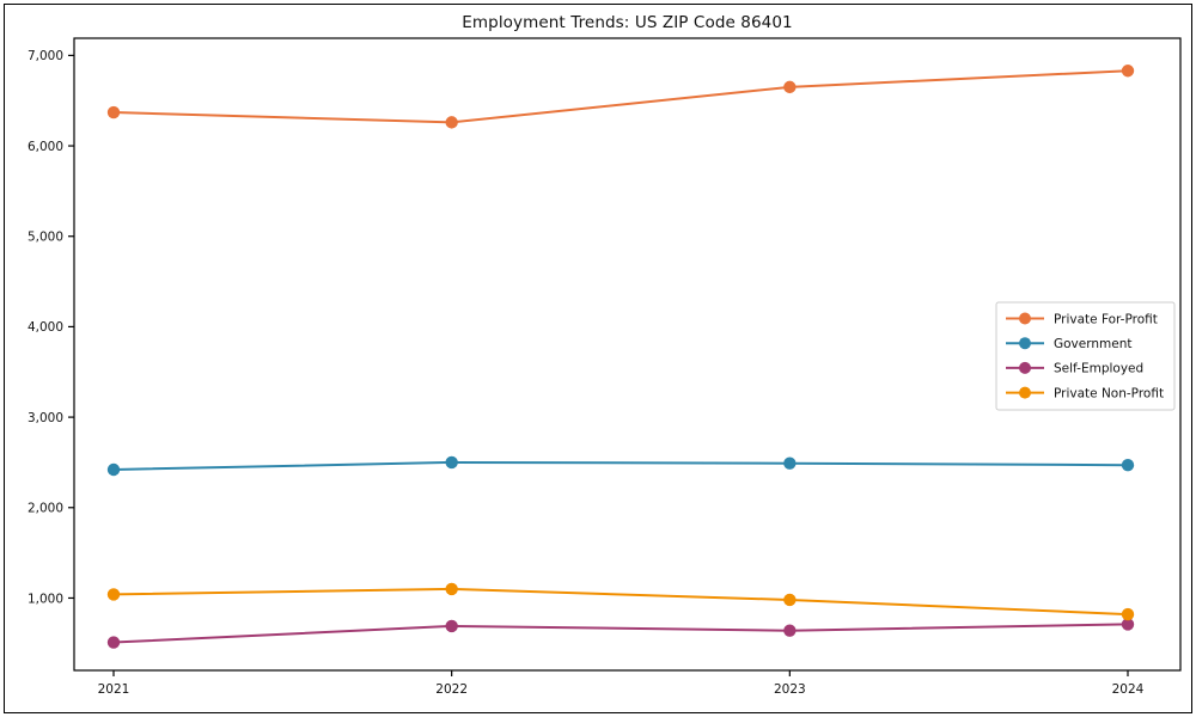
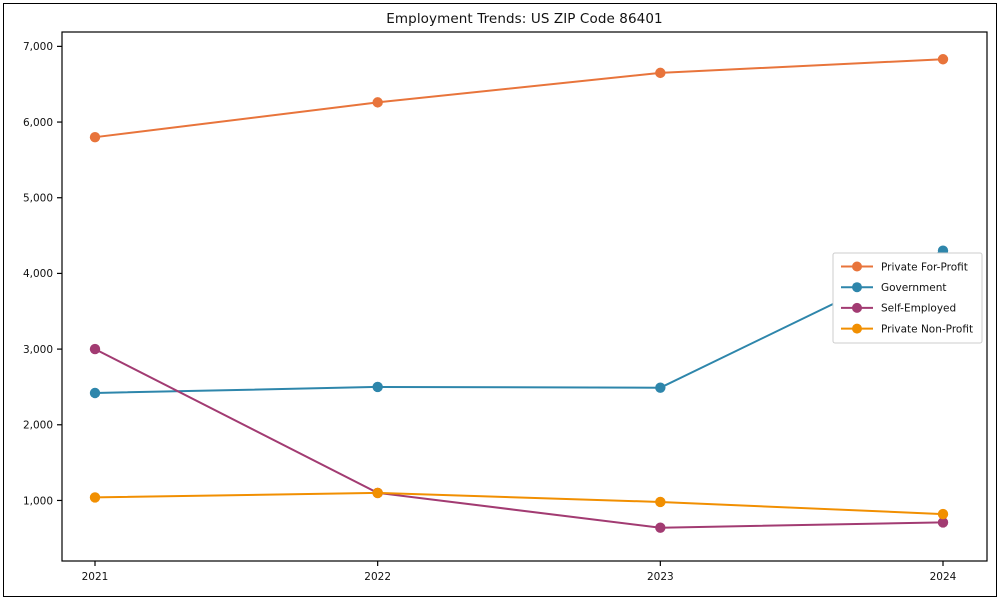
Private For-Profit/2021: 6400 -> 5800
Self-Employed/2021: 500 -> 3000
Self-Employed/2022: 700 -> 1100
Government/2024: 2500 -> 4300
